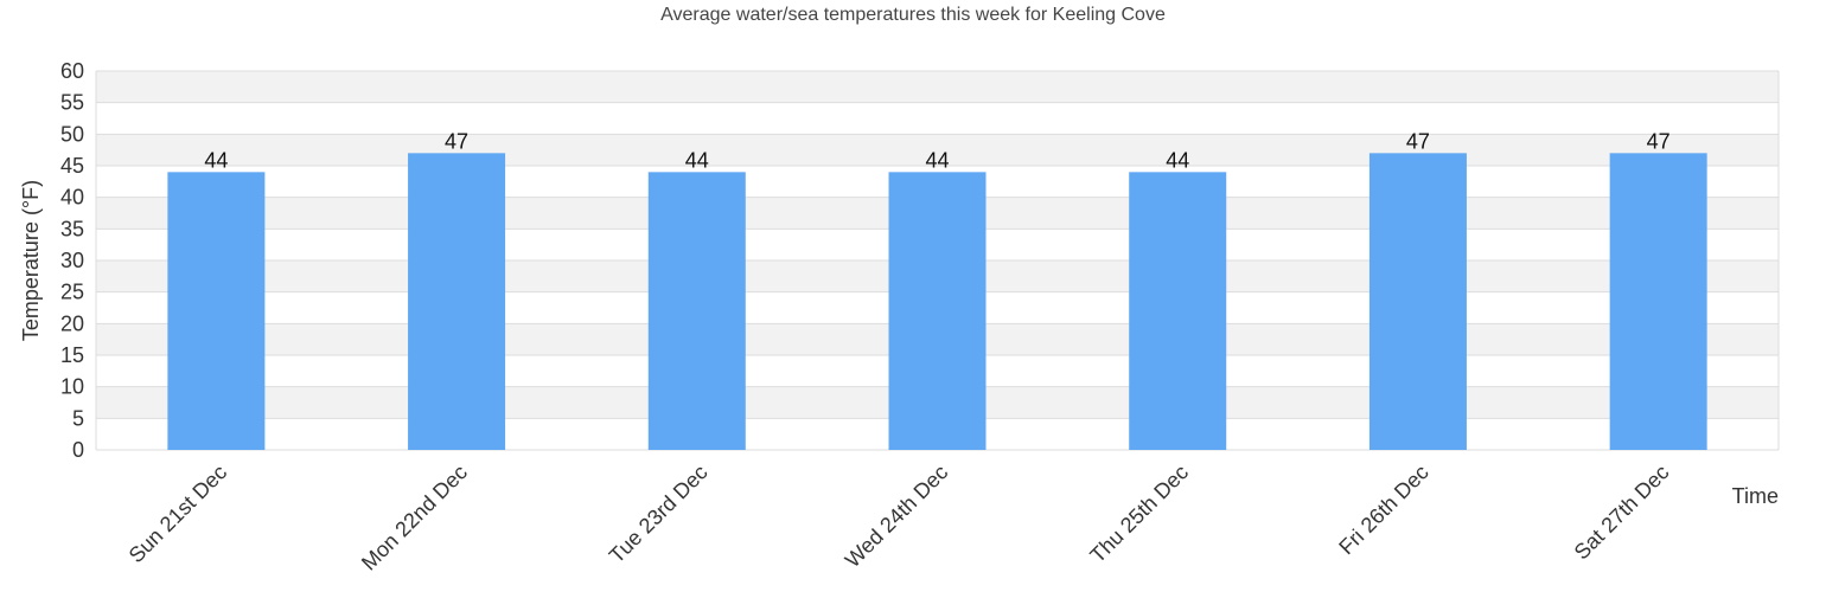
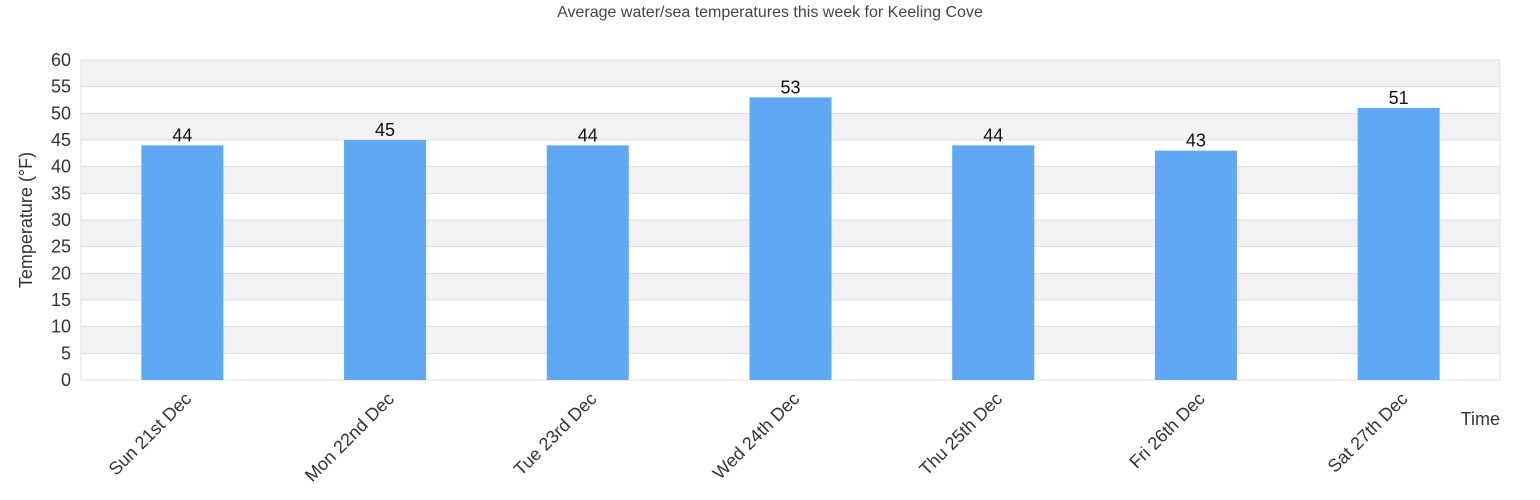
Mon 22nd Dec: 47 -> 45
Wed 24th Dec: 44 -> 53
Fri 26th Dec: 47 -> 43
Sat 27th Dec: 47 -> 51
